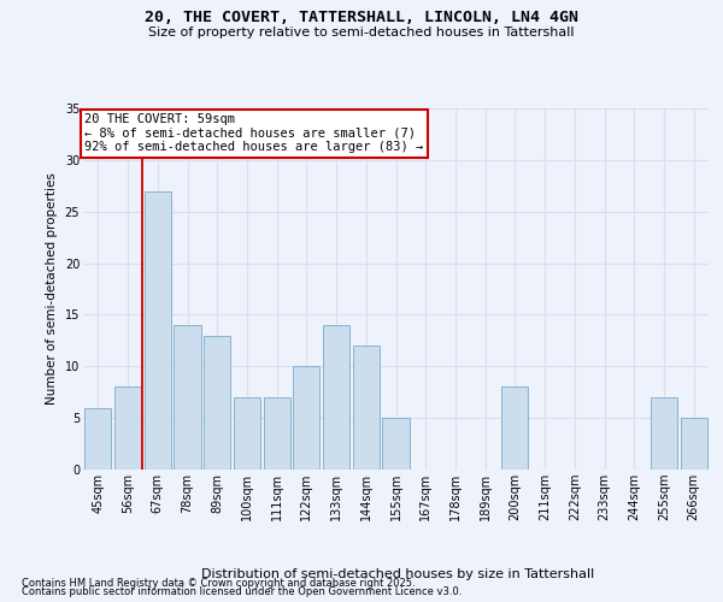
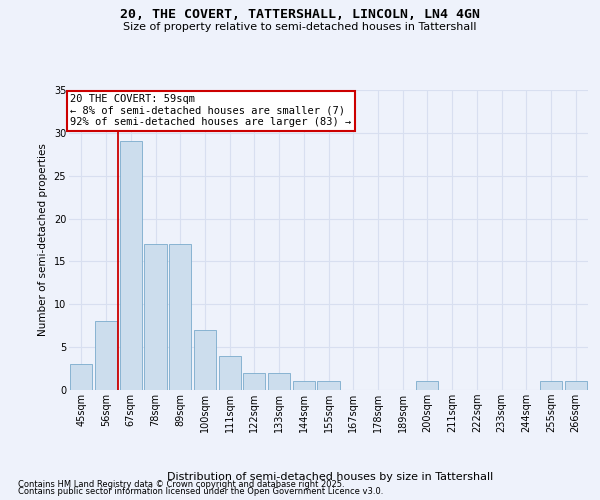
45sqm: 6 -> 3
67sqm: 27 -> 29
78sqm: 14 -> 17
89sqm: 13 -> 17
111sqm: 7 -> 4
122sqm: 10 -> 2
133sqm: 14 -> 2
144sqm: 12 -> 1
155sqm: 5 -> 1
200sqm: 8 -> 1
255sqm: 7 -> 1
266sqm: 5 -> 1
